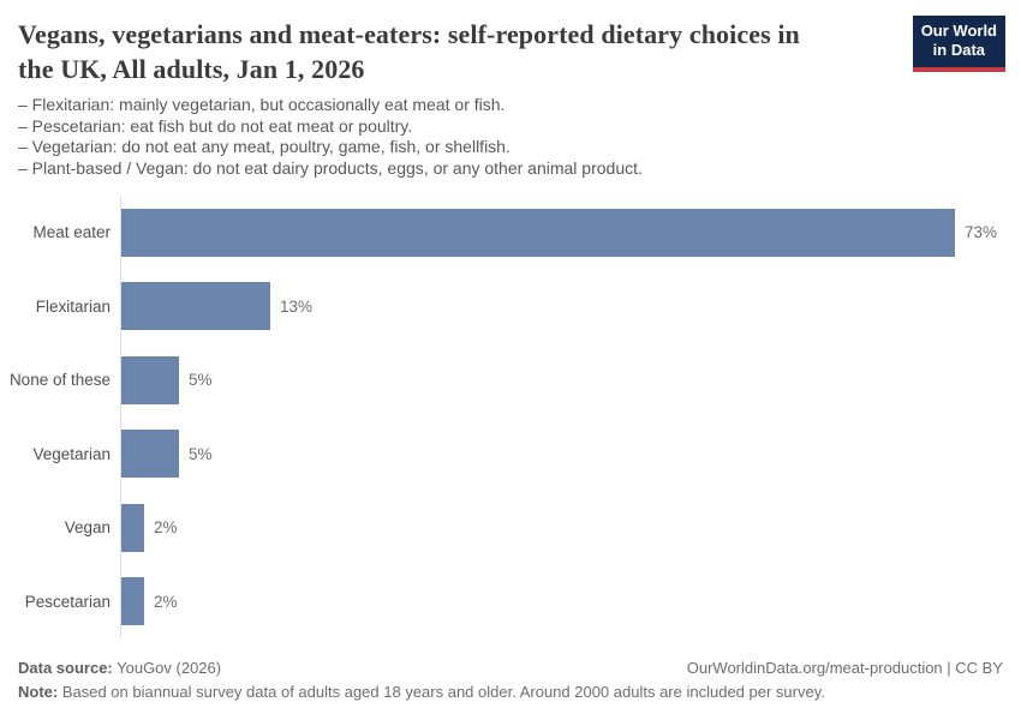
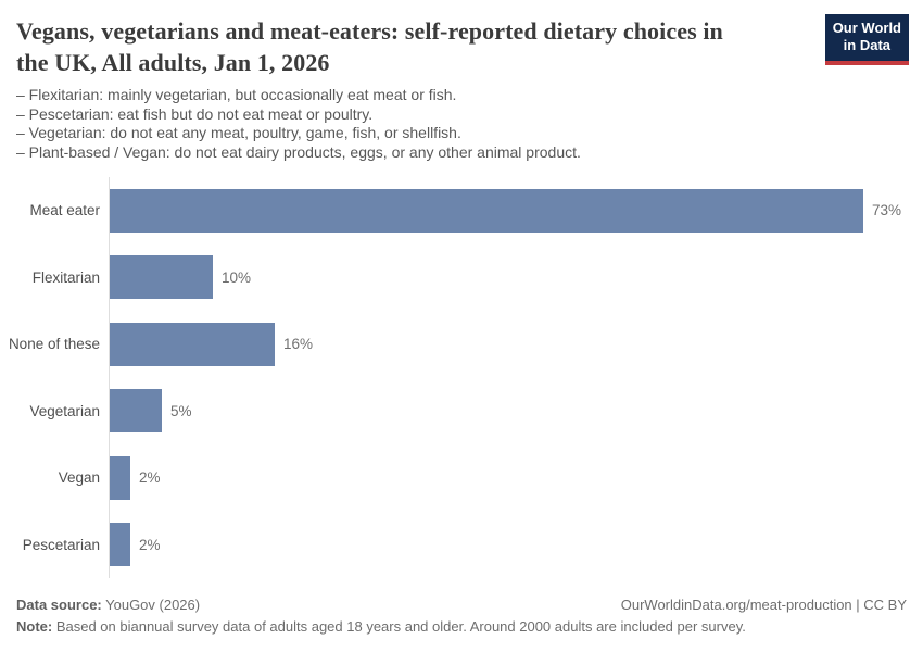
Flexitarian: 13% -> 10%
None of these: 5% -> 16%
